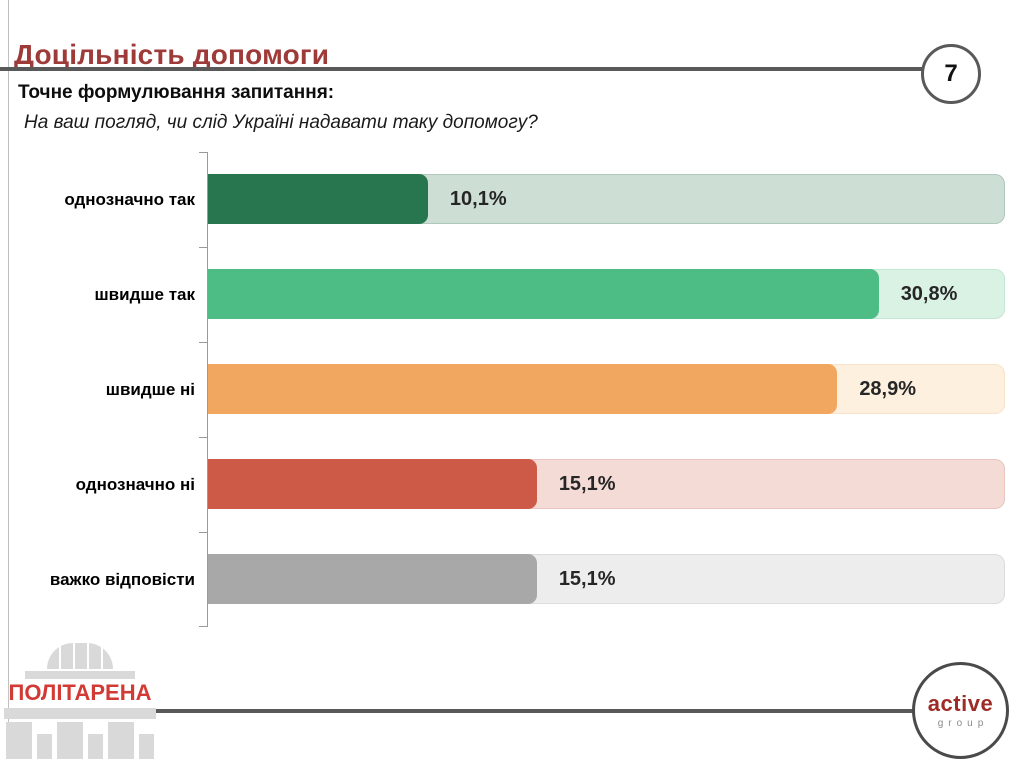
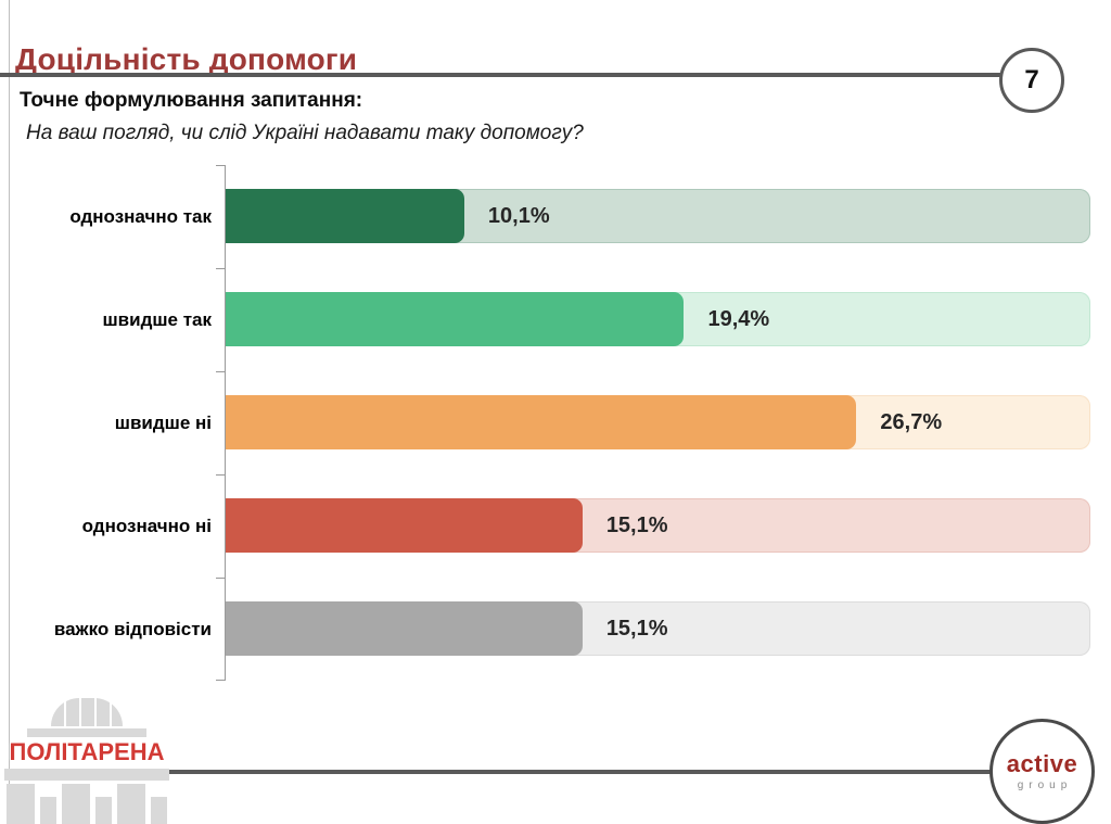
швидше так: 30,8% -> 19,4%
швидше ні: 28,9% -> 26,7%
